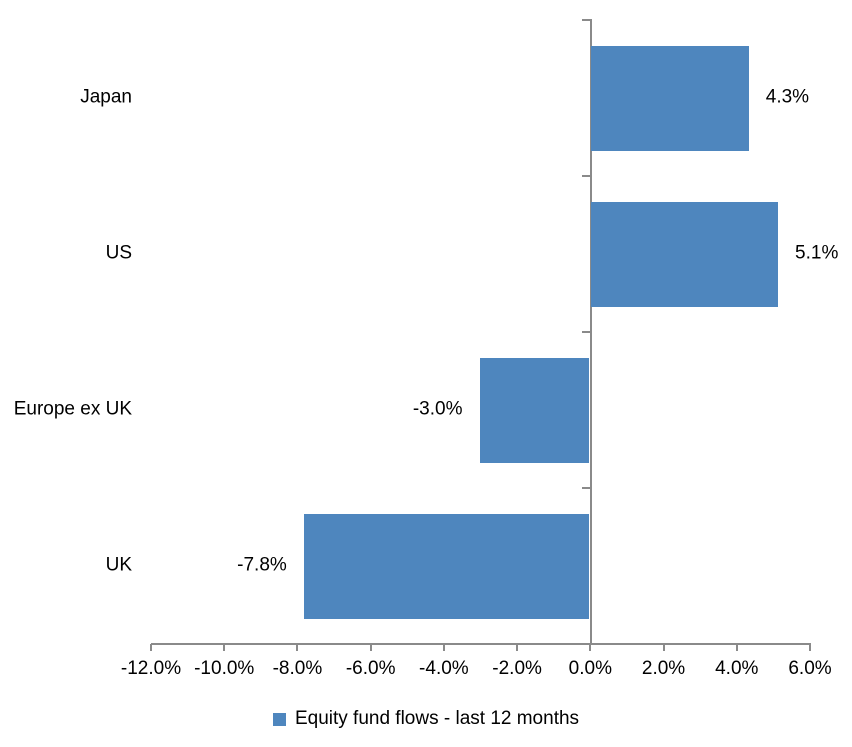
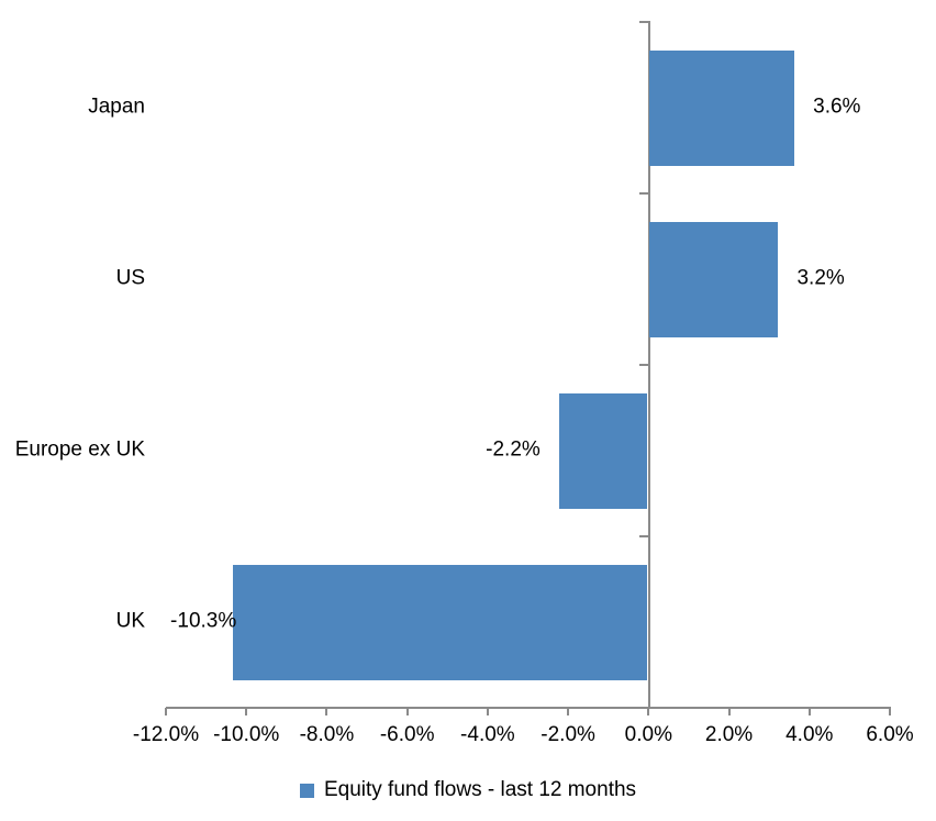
Japan: 4.3% -> 3.6%
US: 5.1% -> 3.2%
Europe ex UK: -3.0% -> -2.2%
UK: -7.8% -> -10.3%
